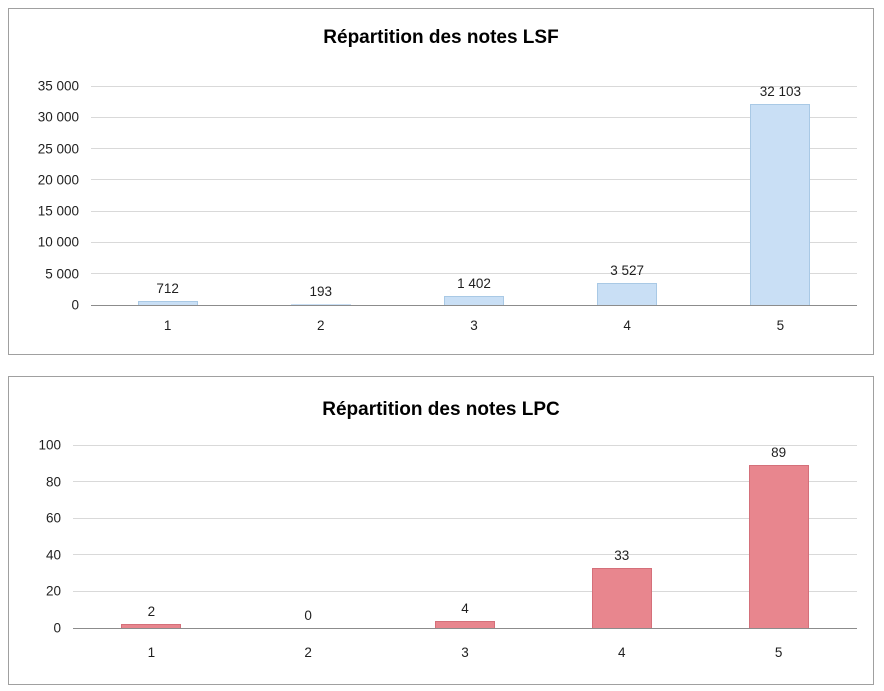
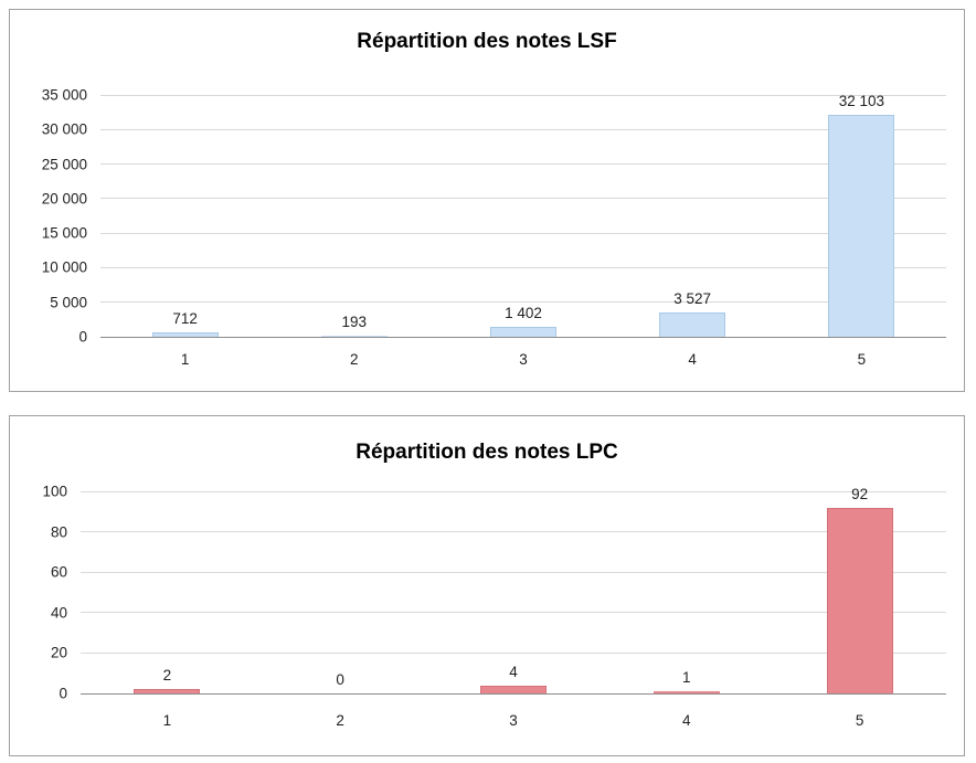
Répartition des notes LPC/4: 33 -> 1
Répartition des notes LPC/5: 89 -> 92
